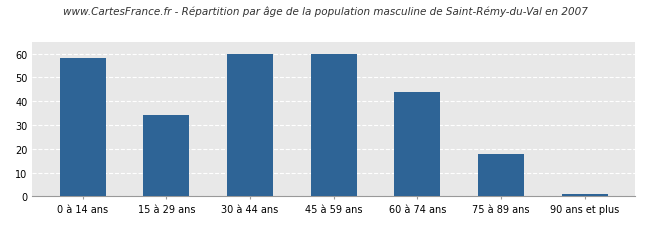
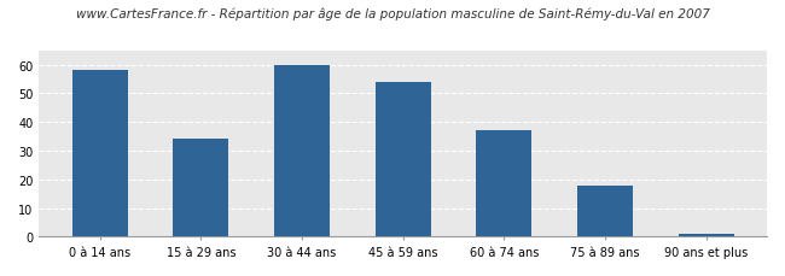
45 à 59 ans: 60 -> 54
60 à 74 ans: 44 -> 37
